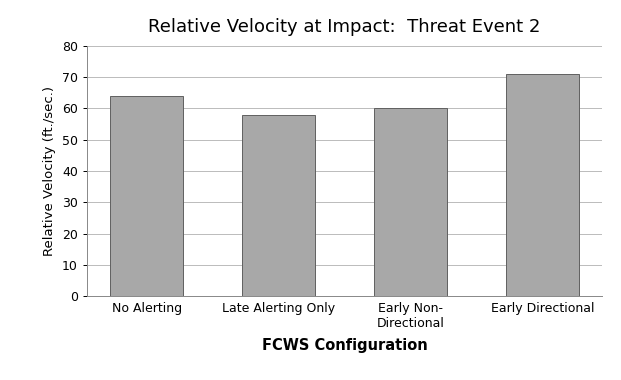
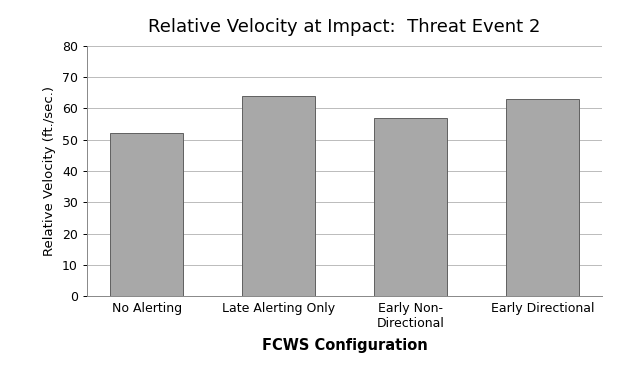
No Alerting: 64 -> 52
Late Alerting Only: 58 -> 64
Early Non- Directional: 60 -> 57
Early Directional: 71 -> 63
